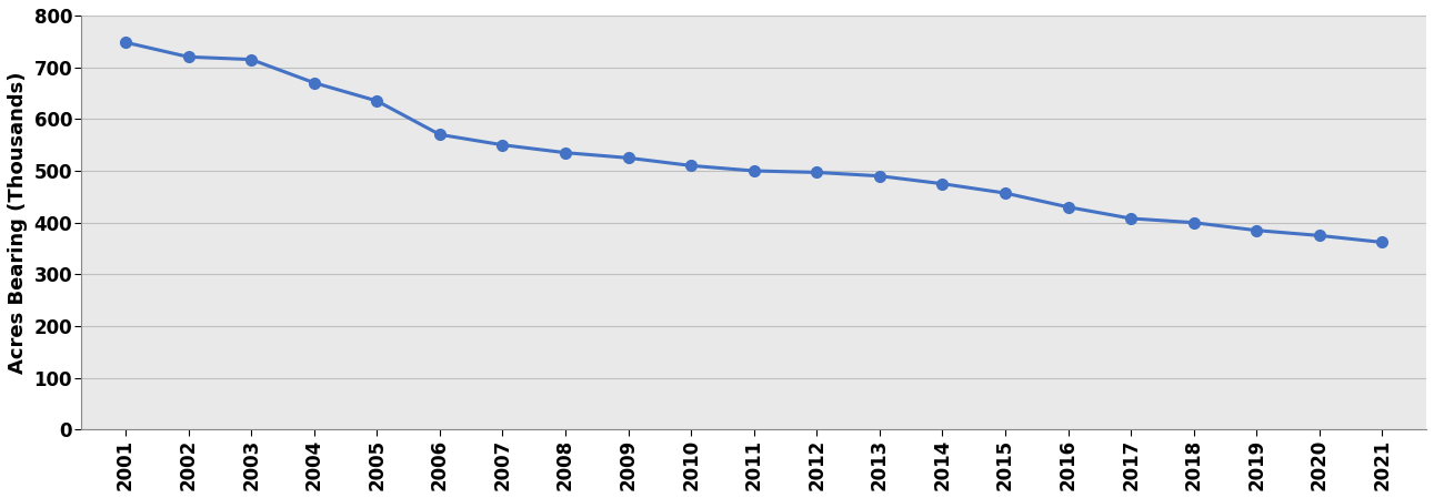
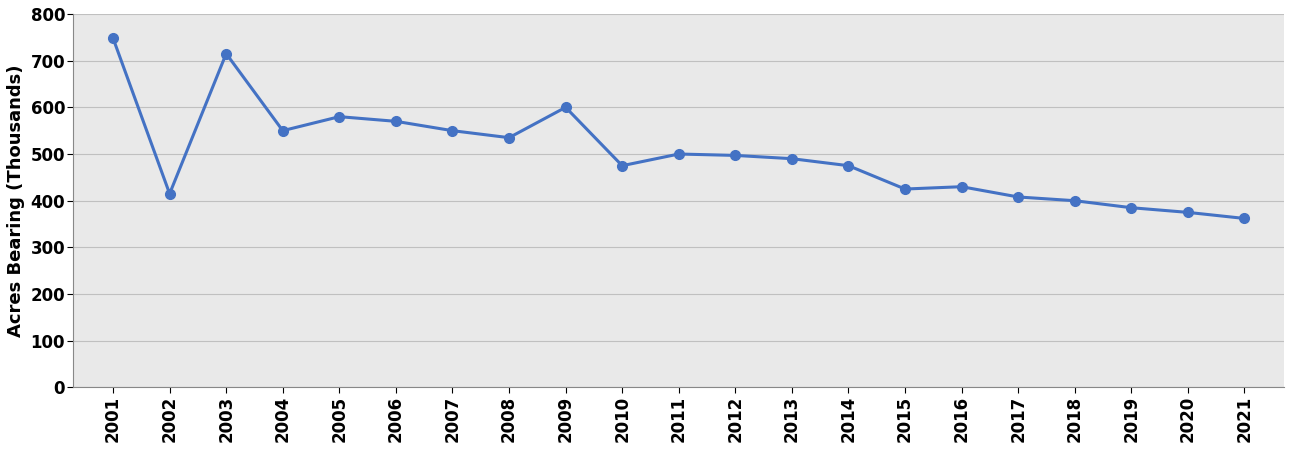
2002: 720 -> 415
2004: 670 -> 550
2005: 635 -> 580
2009: 525 -> 600
2010: 510 -> 475
2015: 457 -> 425
